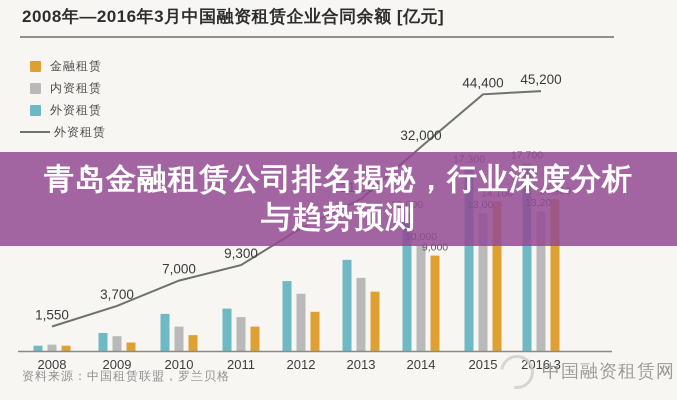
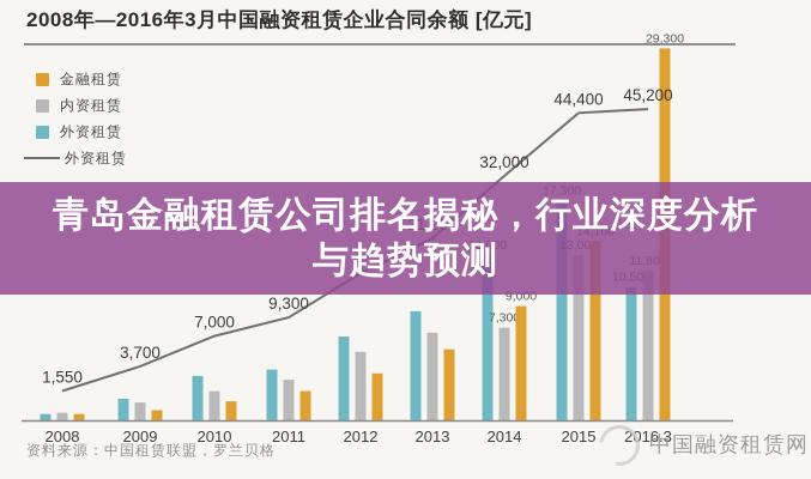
内资租赁/2014: 10,000 -> 7,300
外资租赁/2016.3: 17,700 -> 10,500
内资租赁/2016.3: 13,200 -> 11,800
金融租赁/2016.3: 14,300 -> 29,300
